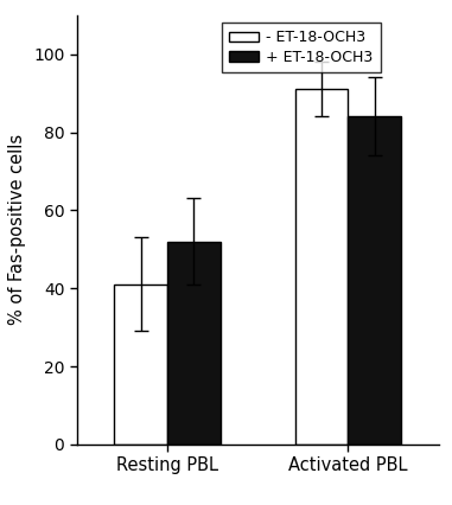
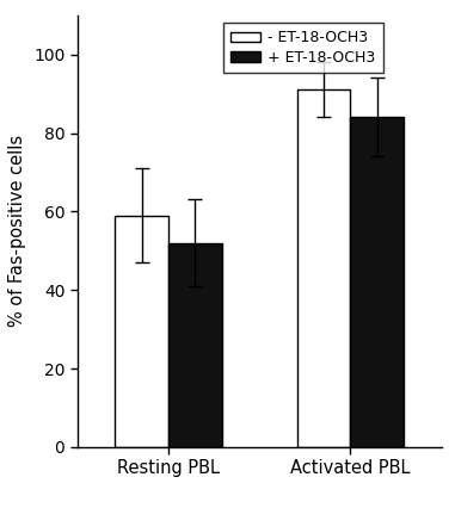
- ET-18-OCH3/Resting PBL: 41 -> 59
